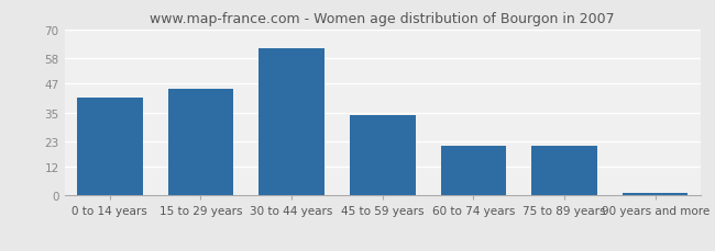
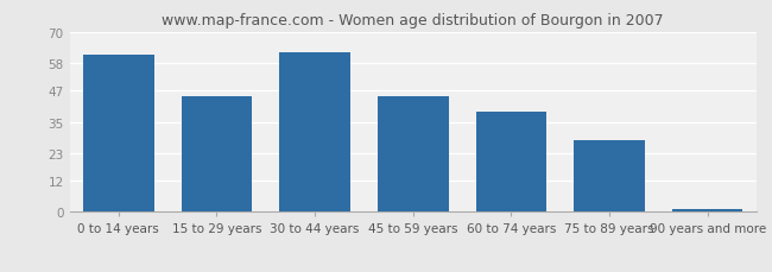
0 to 14 years: 41 -> 61
45 to 59 years: 34 -> 45
60 to 74 years: 21 -> 39
75 to 89 years: 21 -> 28
